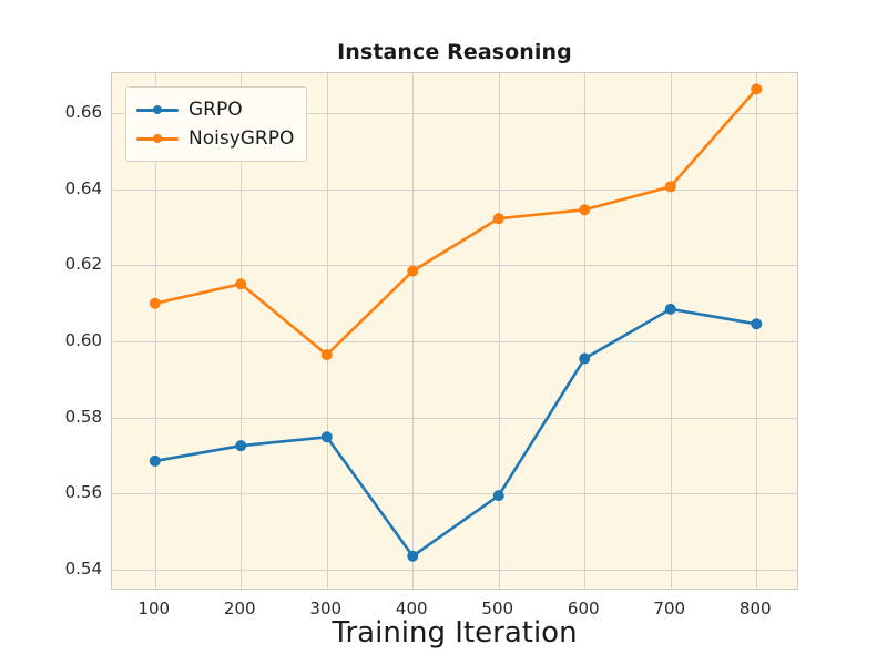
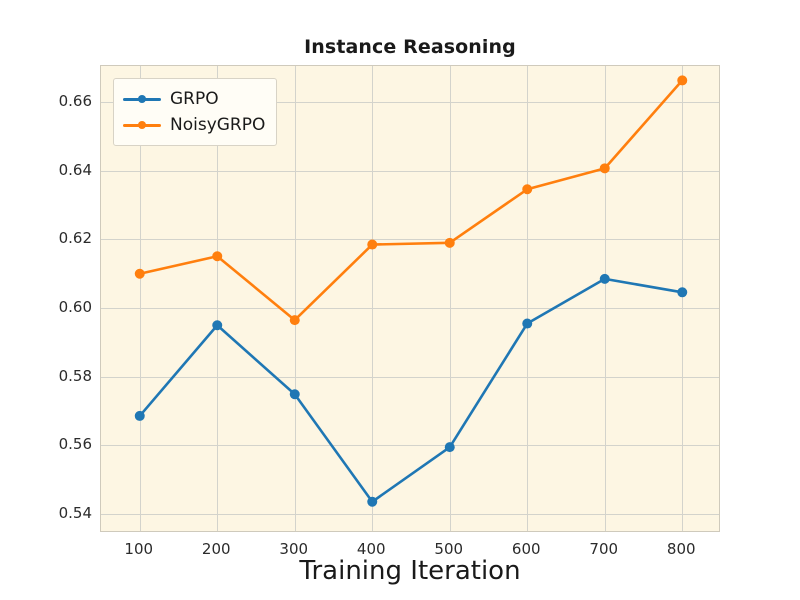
GRPO/200: 0.573 -> 0.595
NoisyGRPO/500: 0.632 -> 0.619
